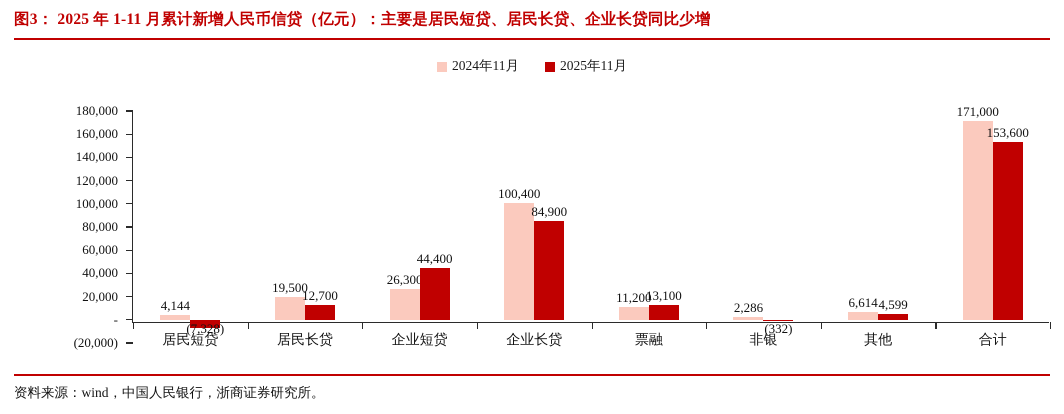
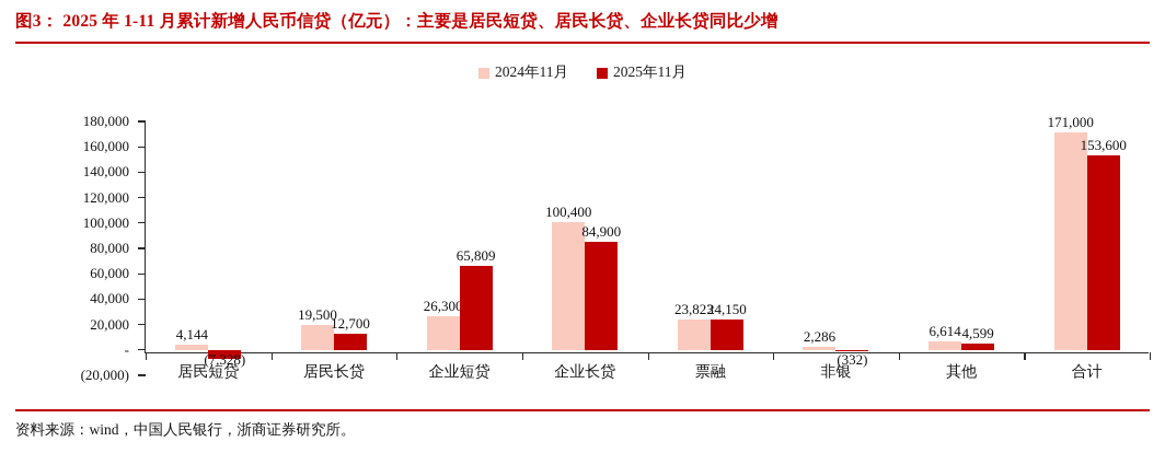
2025年11月/企业短贷: 44,400 -> 65,809
2024年11月/票融: 11,200 -> 23,823
2025年11月/票融: 13,100 -> 24,150
